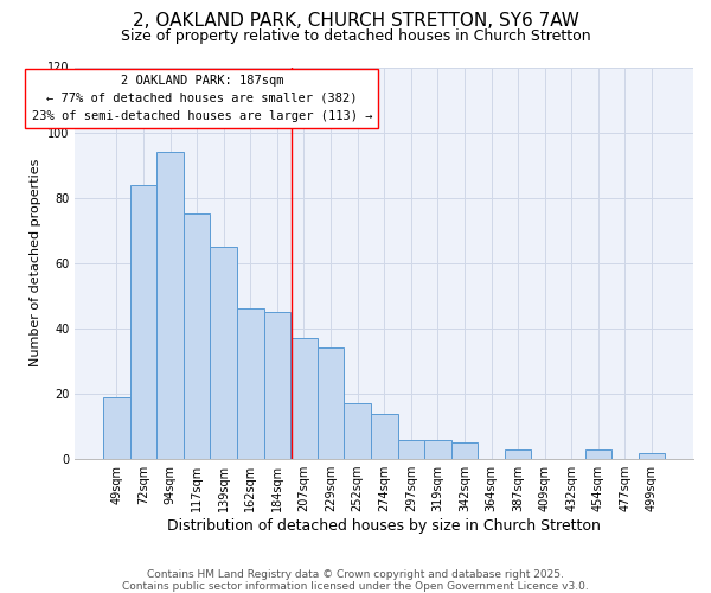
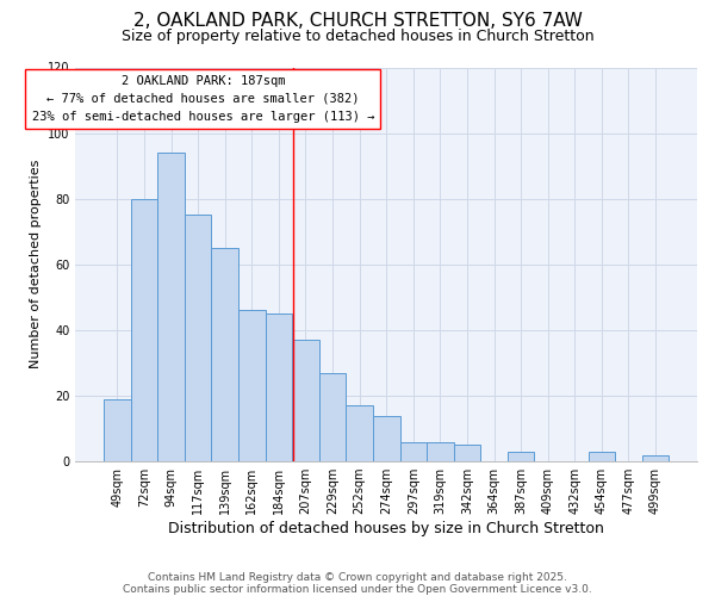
72sqm: 84 -> 80
229sqm: 34 -> 27
